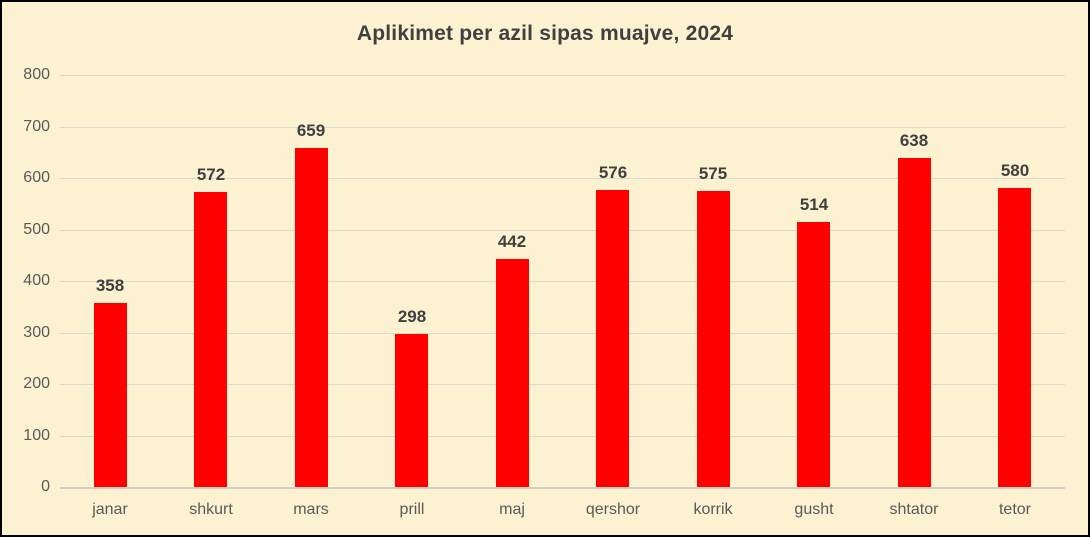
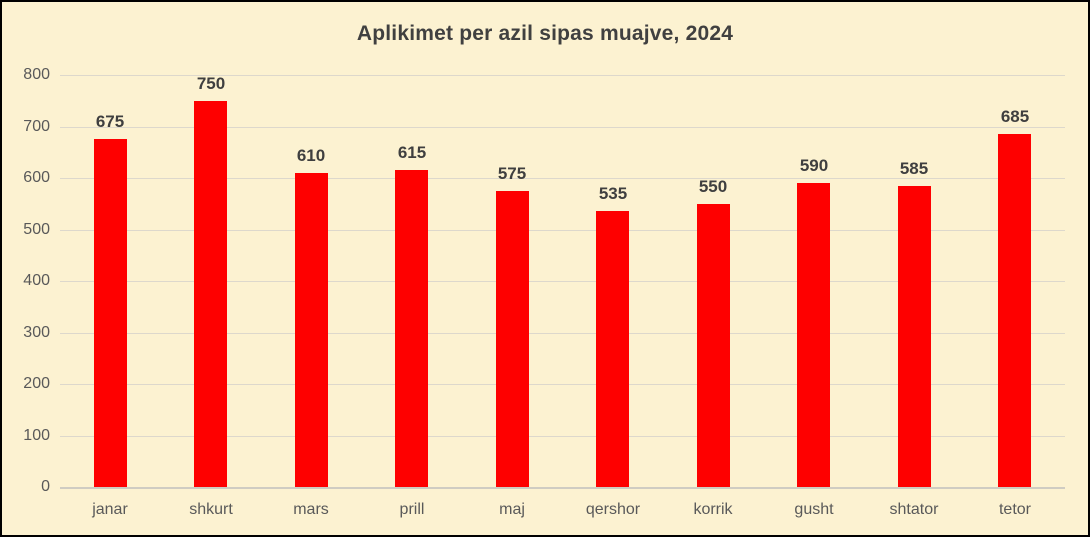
janar: 358 -> 675
shkurt: 572 -> 750
mars: 659 -> 610
prill: 298 -> 615
maj: 442 -> 575
qershor: 576 -> 535
korrik: 575 -> 550
gusht: 514 -> 590
shtator: 638 -> 585
tetor: 580 -> 685
